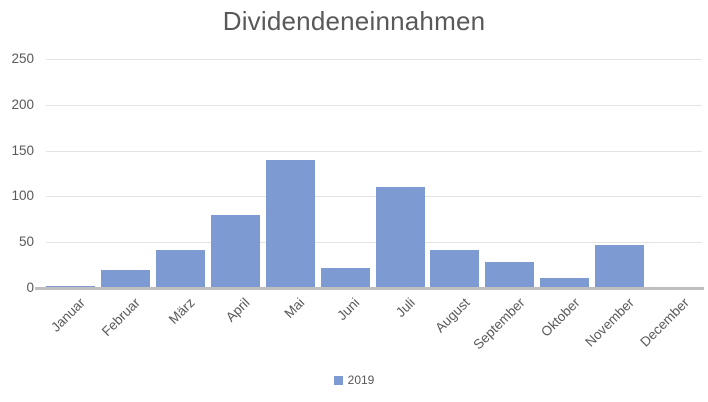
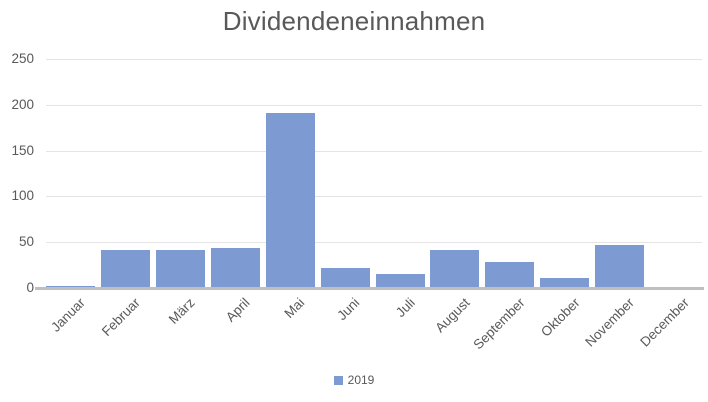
Februar: 20 -> 40
April: 80 -> 40
Mai: 140 -> 190
Juli: 110 -> 20
